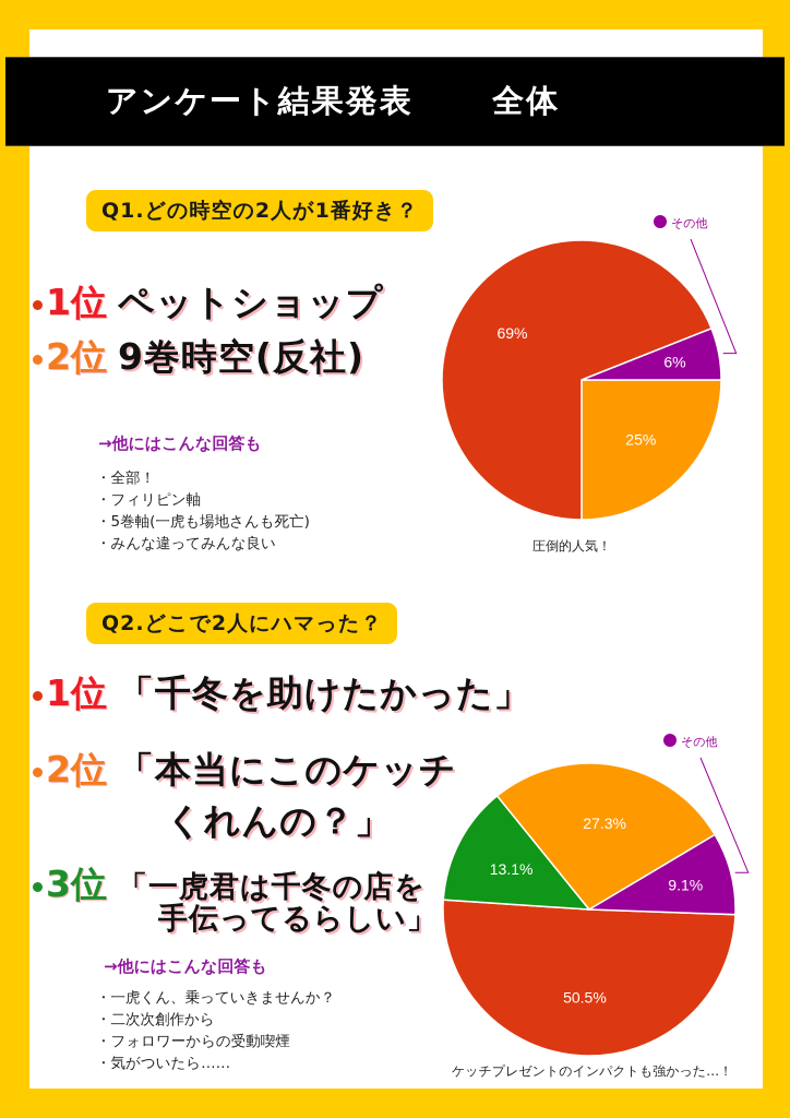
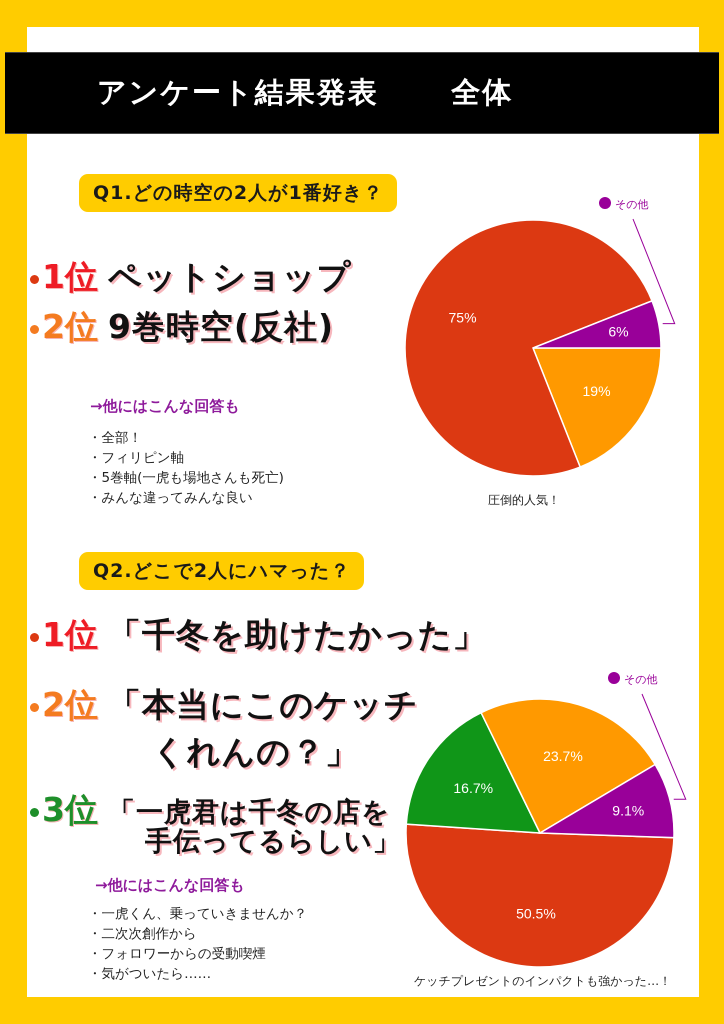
Q1.どの時空の2人が1番好き？/ペットショップ: 69% -> 75%
Q1.どの時空の2人が1番好き？/9巻時空(反社): 25% -> 19%
Q2.どこで2人にハマった？/「本当にこのケッチくれんの？」: 27.3% -> 23.7%
Q2.どこで2人にハマった？/「一虎君は千冬の店を手伝ってるらしい」: 13.1% -> 16.7%
